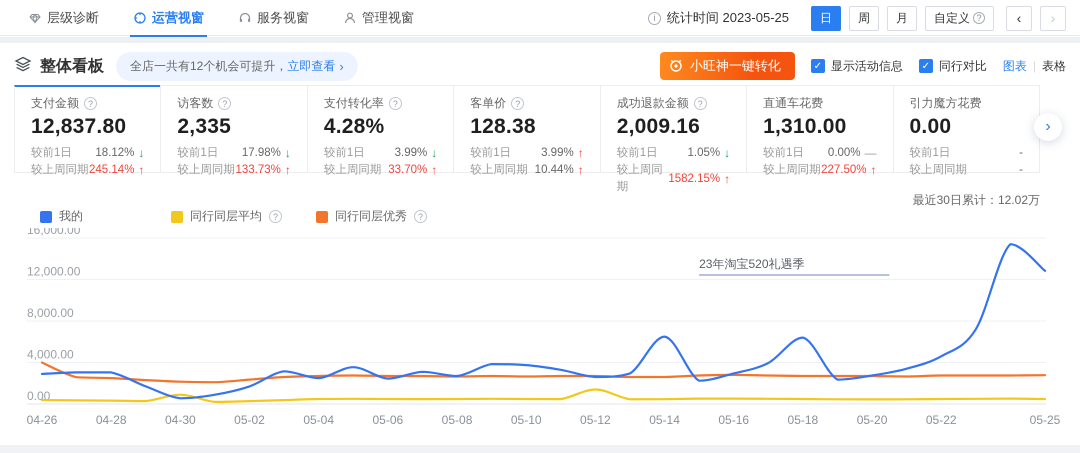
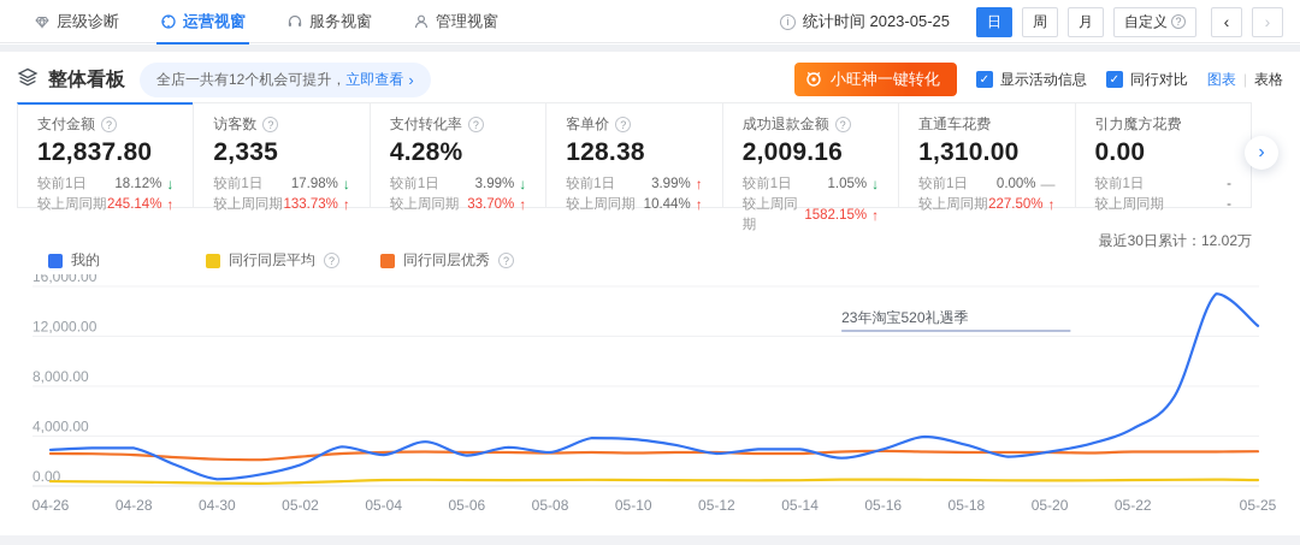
同行同层优秀/04-26: 4000 -> 2600
同行同层平均/04-30: 900 -> 200
同行同层平均/05-12: 1400 -> 500
我的/05-14: 6500 -> 3000
我的/05-18: 6400 -> 3300
